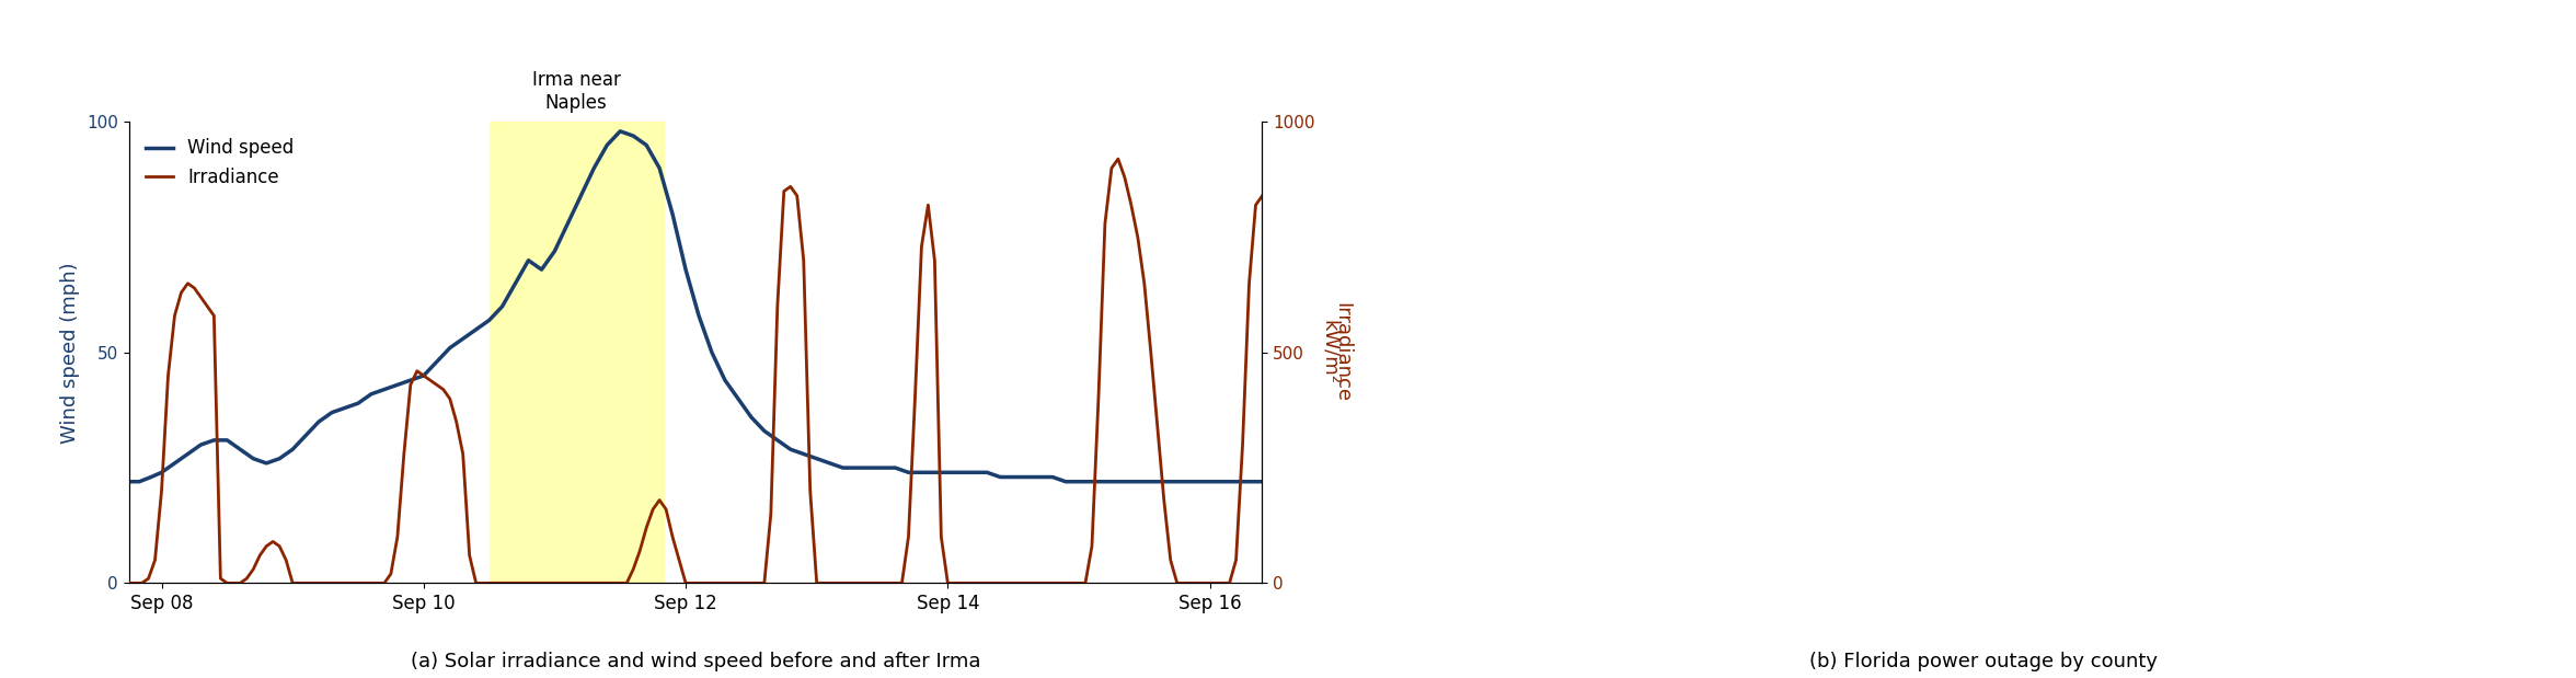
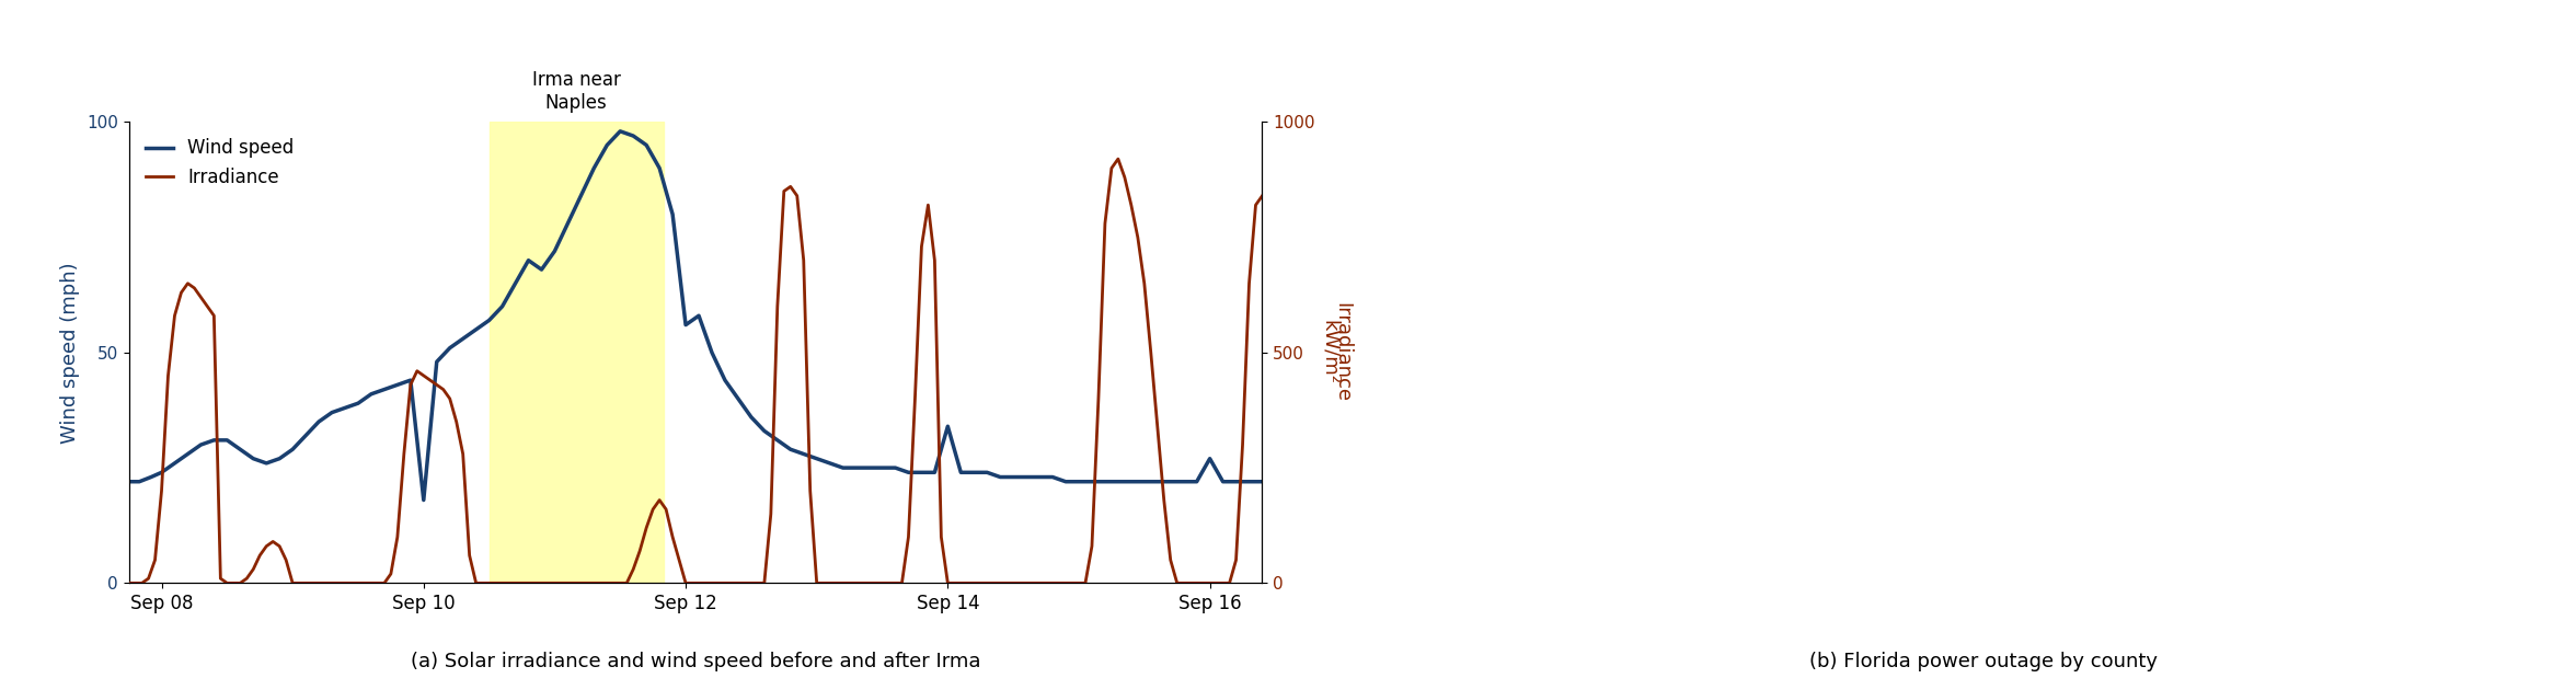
Wind speed/Sep 10: 45 -> 18
Wind speed/Sep 12: 68 -> 56
Wind speed/Sep 14: 24 -> 34
Wind speed/Sep 16: 22 -> 27
